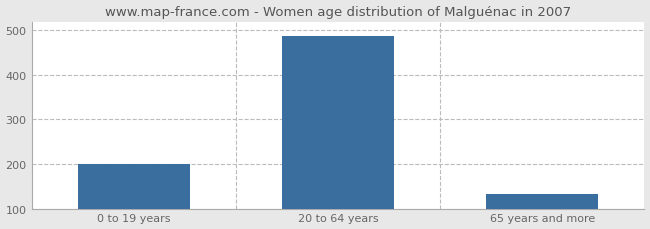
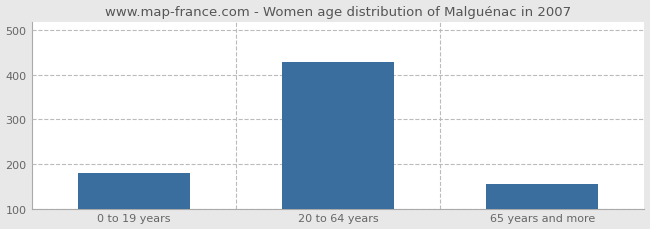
0 to 19 years: 200 -> 180
20 to 64 years: 487 -> 430
65 years and more: 132 -> 155
